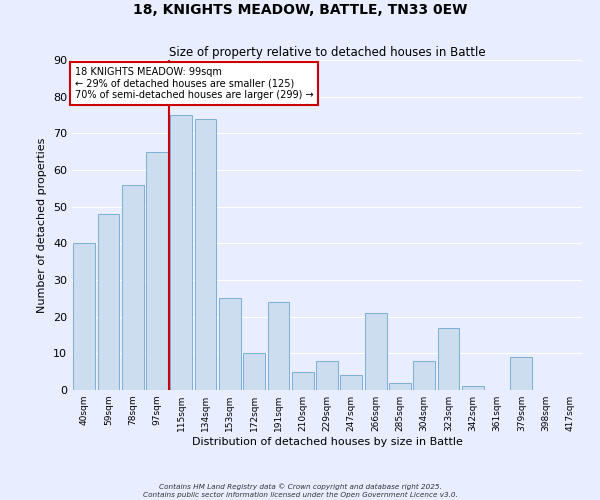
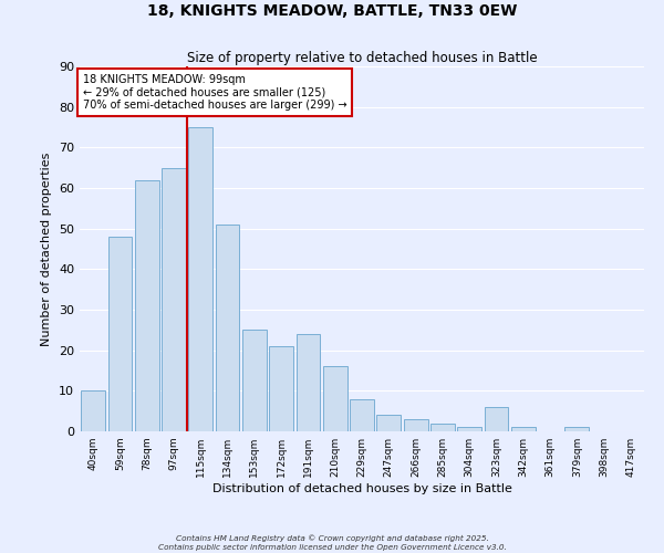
40sqm: 40 -> 10
78sqm: 56 -> 62
134sqm: 74 -> 51
172sqm: 10 -> 21
210sqm: 5 -> 16
266sqm: 21 -> 3
304sqm: 8 -> 1
323sqm: 17 -> 6
379sqm: 9 -> 1
